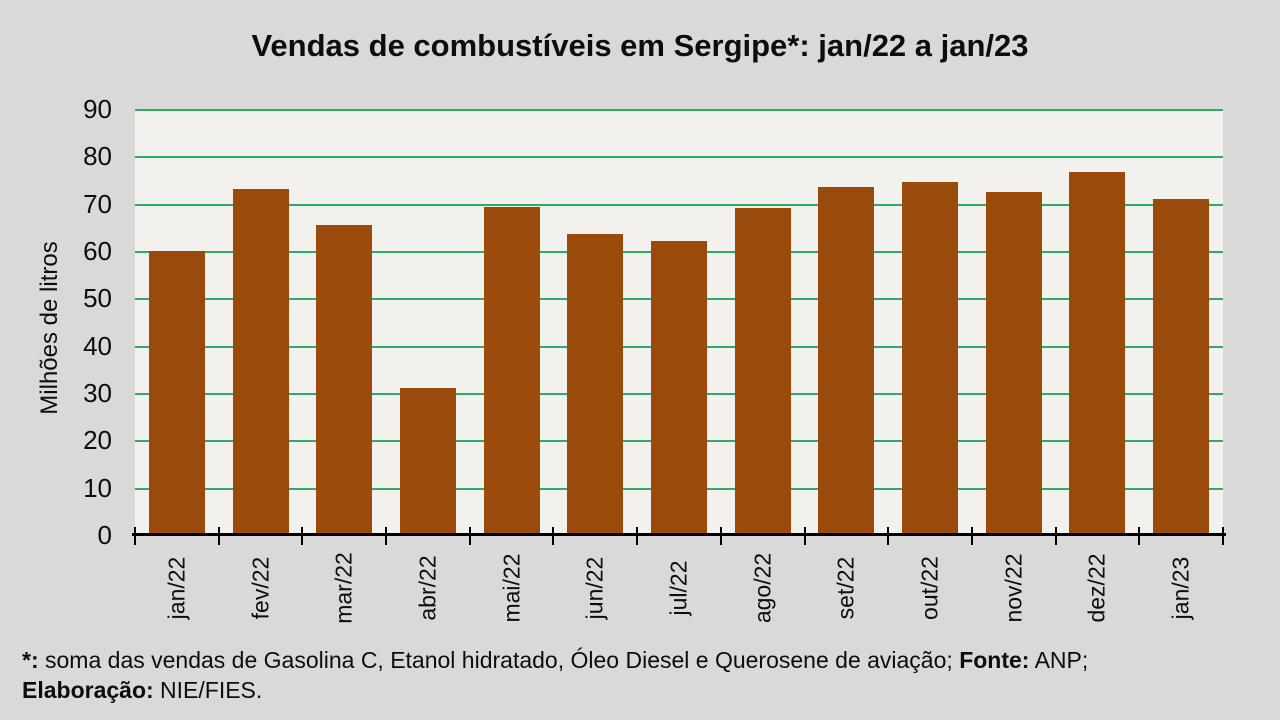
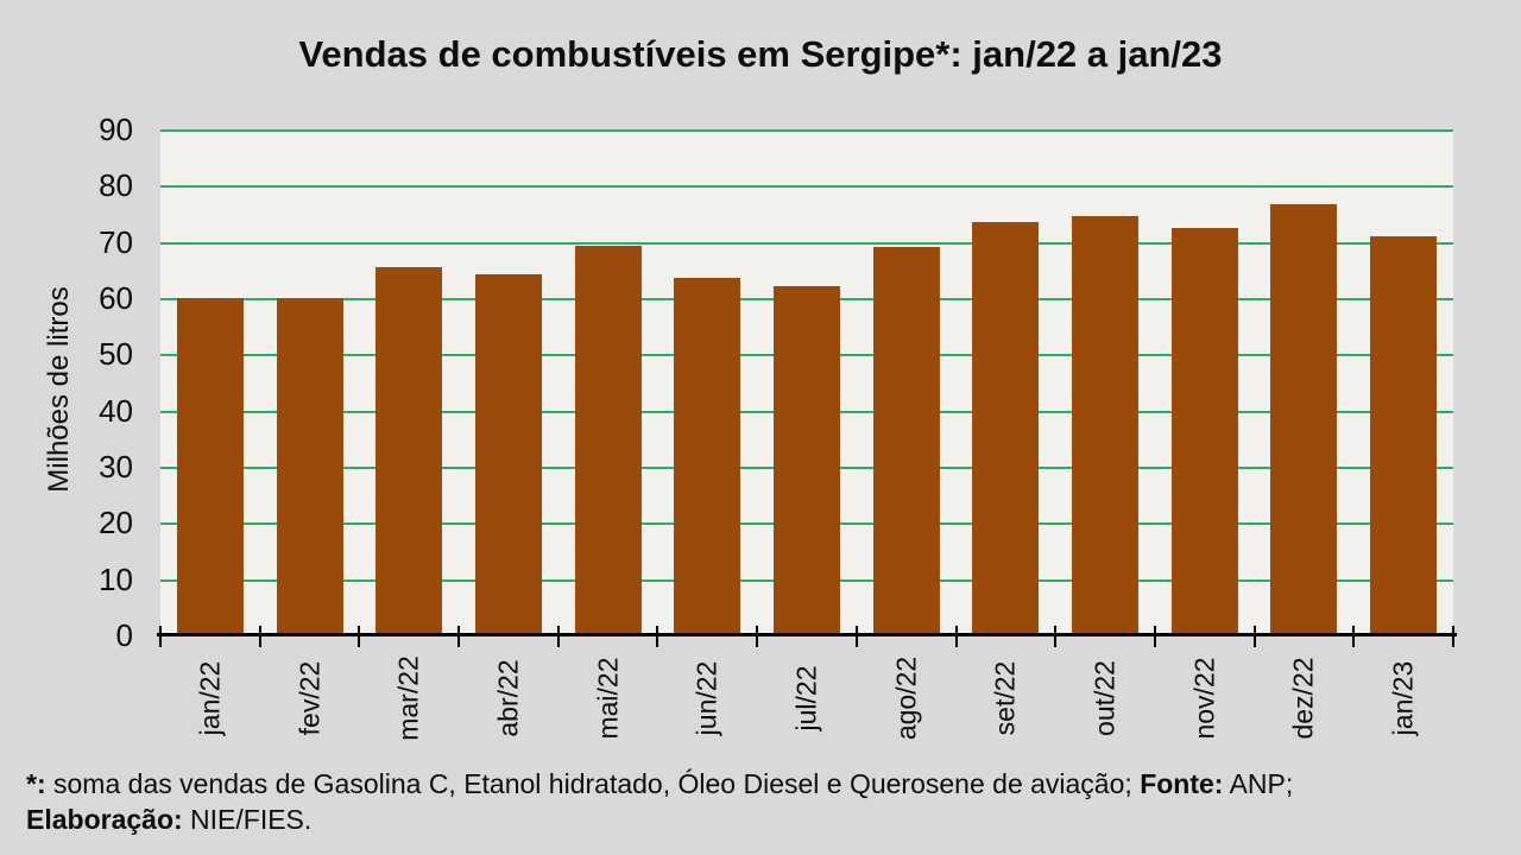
fev/22: 73 -> 60
abr/22: 31 -> 64
